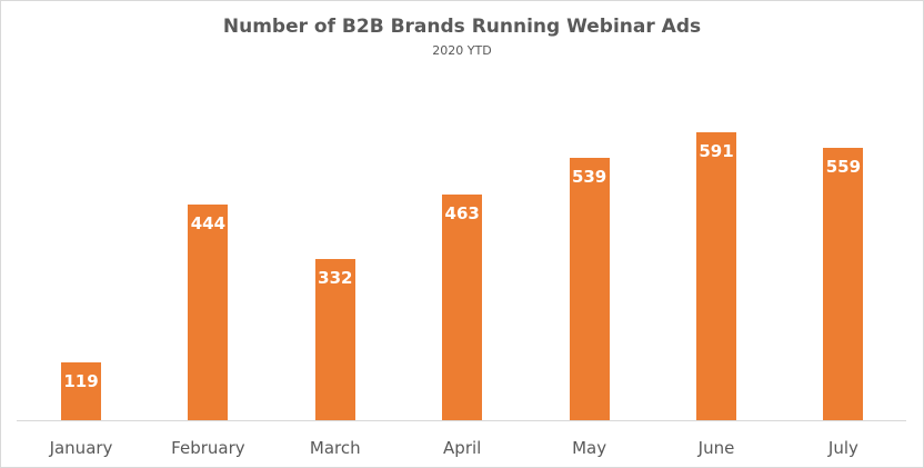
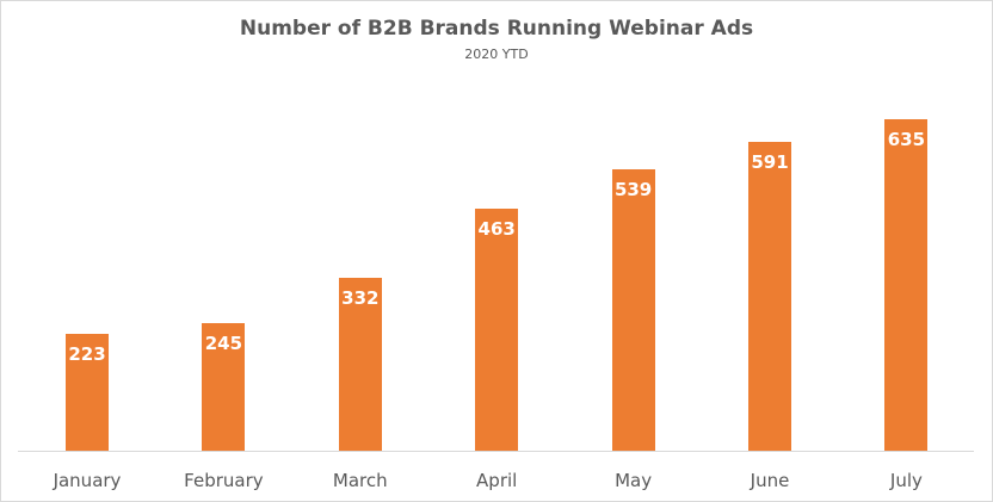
January: 119 -> 223
February: 444 -> 245
July: 559 -> 635
